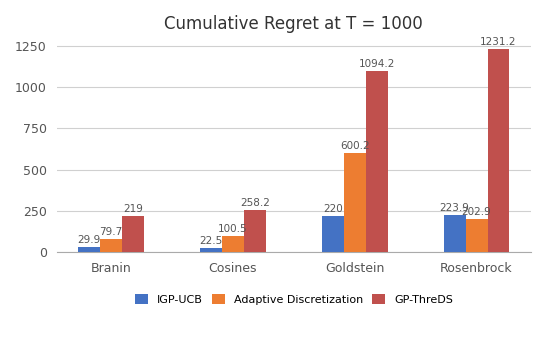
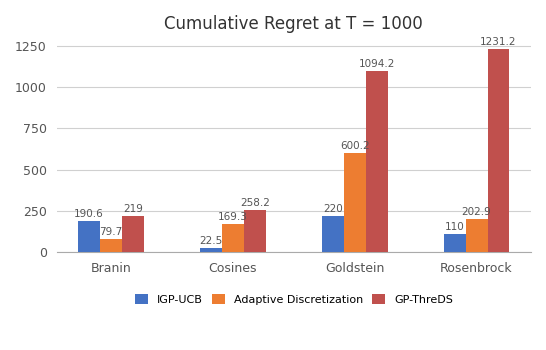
IGP-UCB/Branin: 29.9 -> 190.6
Adaptive Discretization/Cosines: 100.5 -> 169.3
IGP-UCB/Rosenbrock: 220 -> 110
